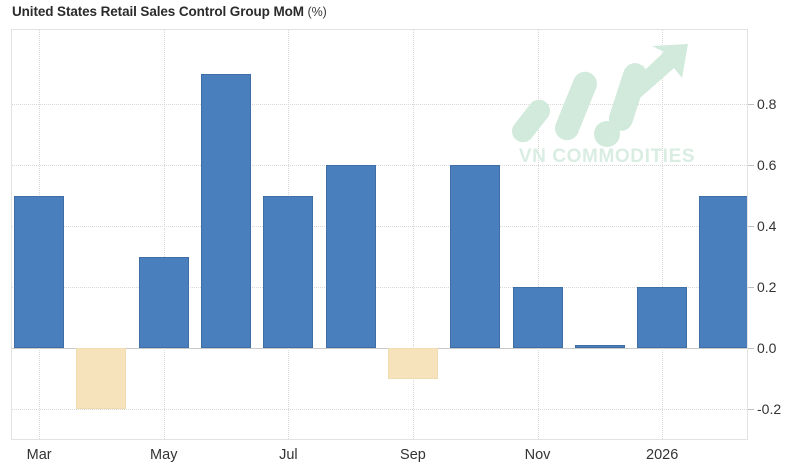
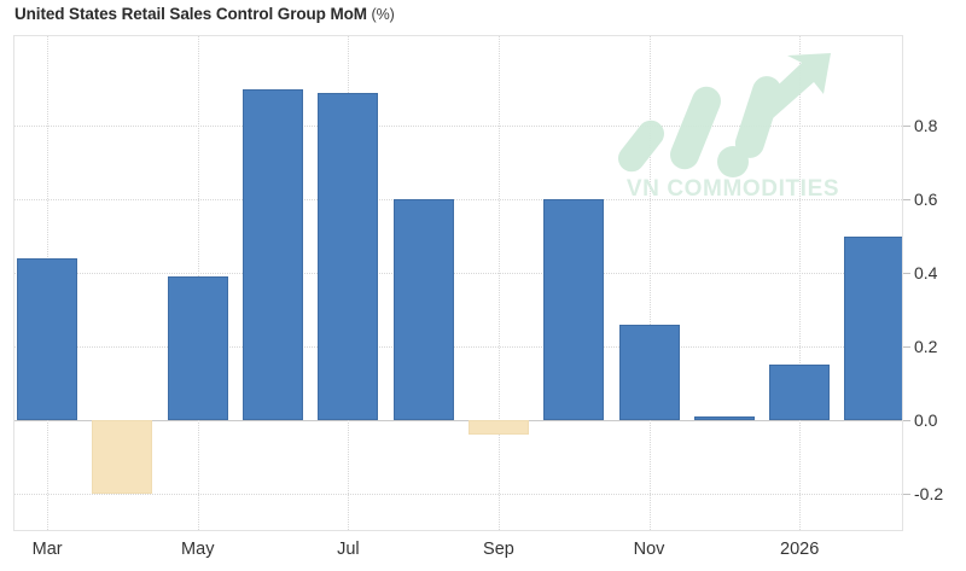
Mar: 0.50 -> 0.44
May: 0.30 -> 0.39
Jul: 0.50 -> 0.89
Sep: -0.10 -> -0.04
Nov: 0.20 -> 0.26
2026: 0.20 -> 0.15
